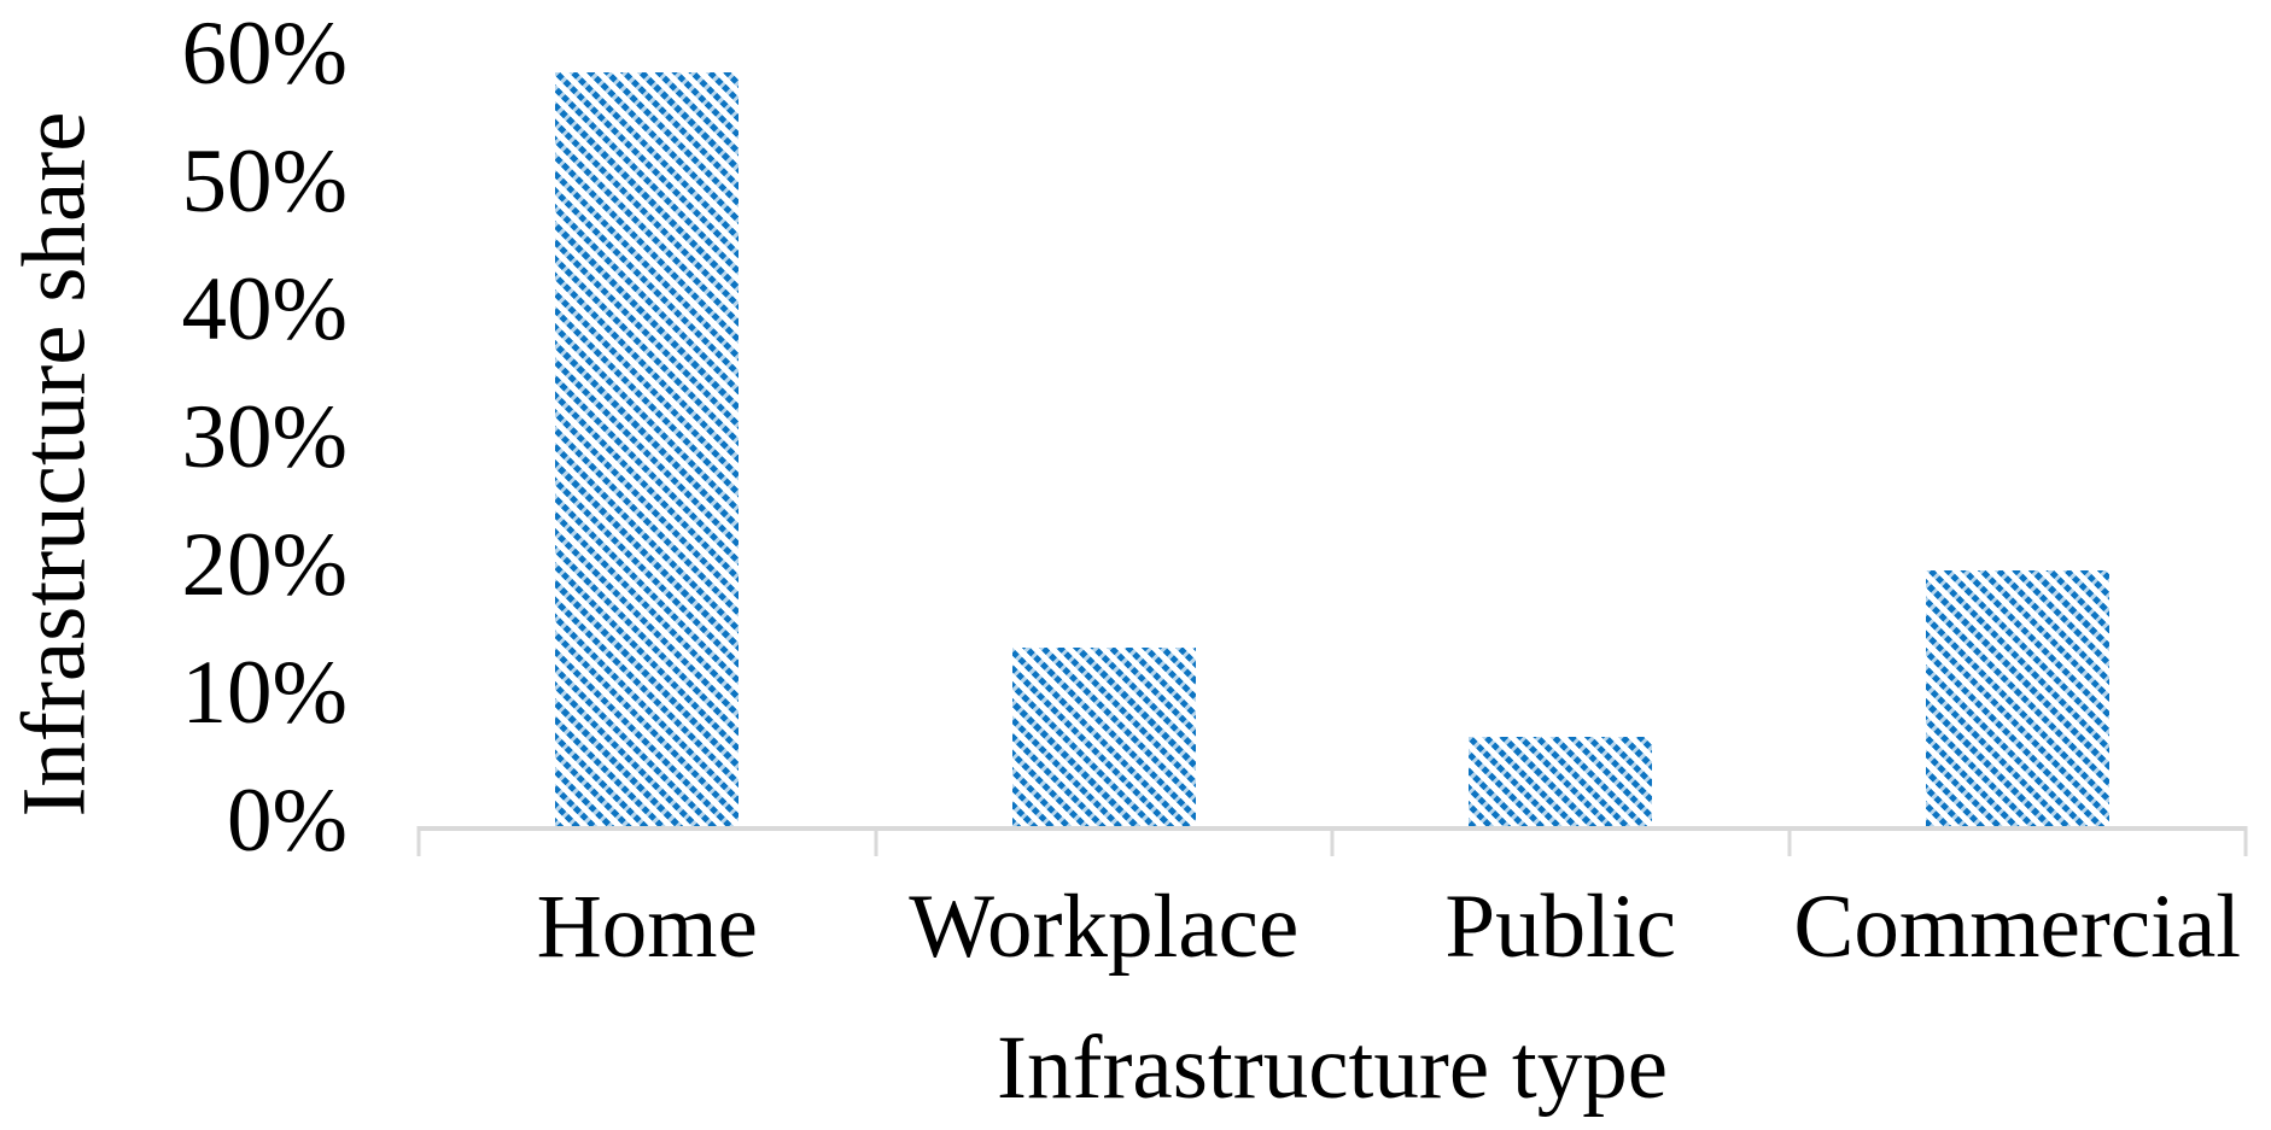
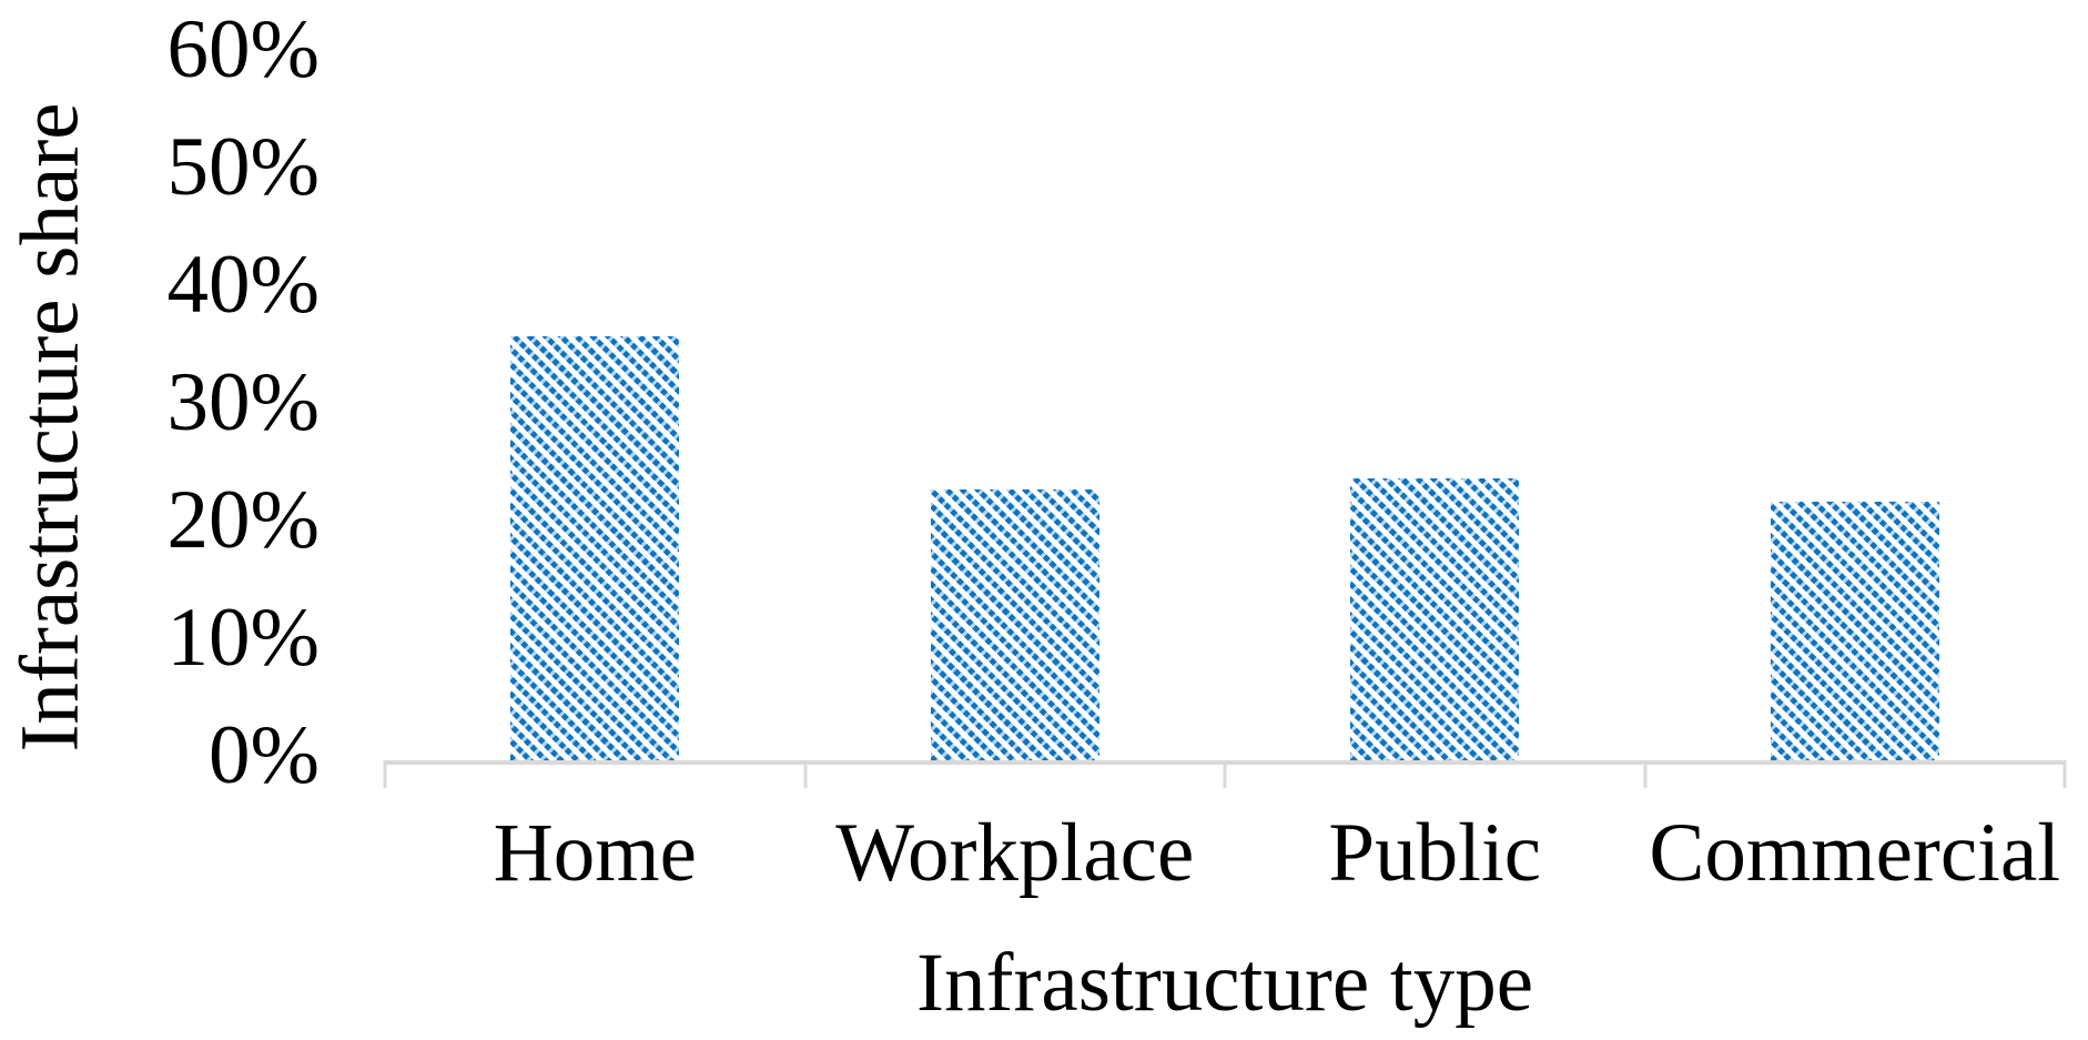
Home: 59% -> 36%
Workplace: 14% -> 23%
Public: 7% -> 24%
Commercial: 20% -> 22%
